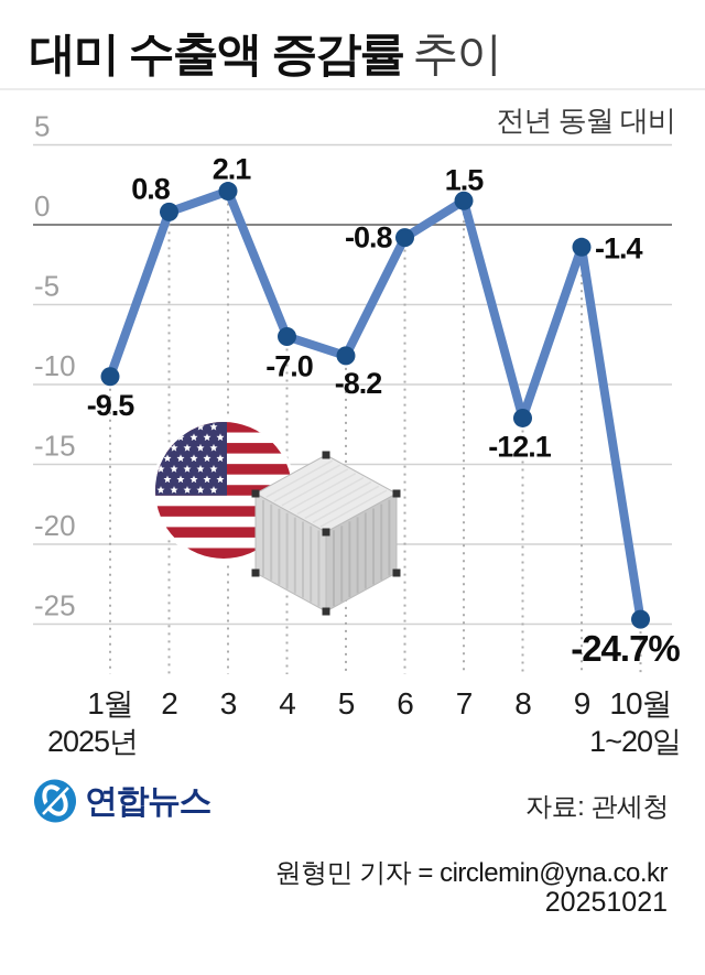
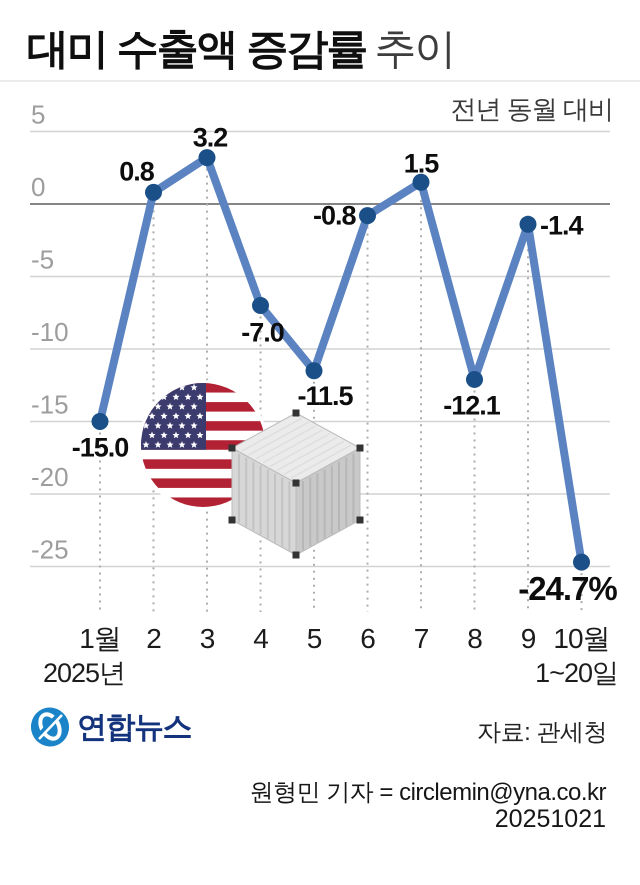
1월: -9.5 -> -15.0
3: 2.1 -> 3.2
5: -8.2 -> -11.5
